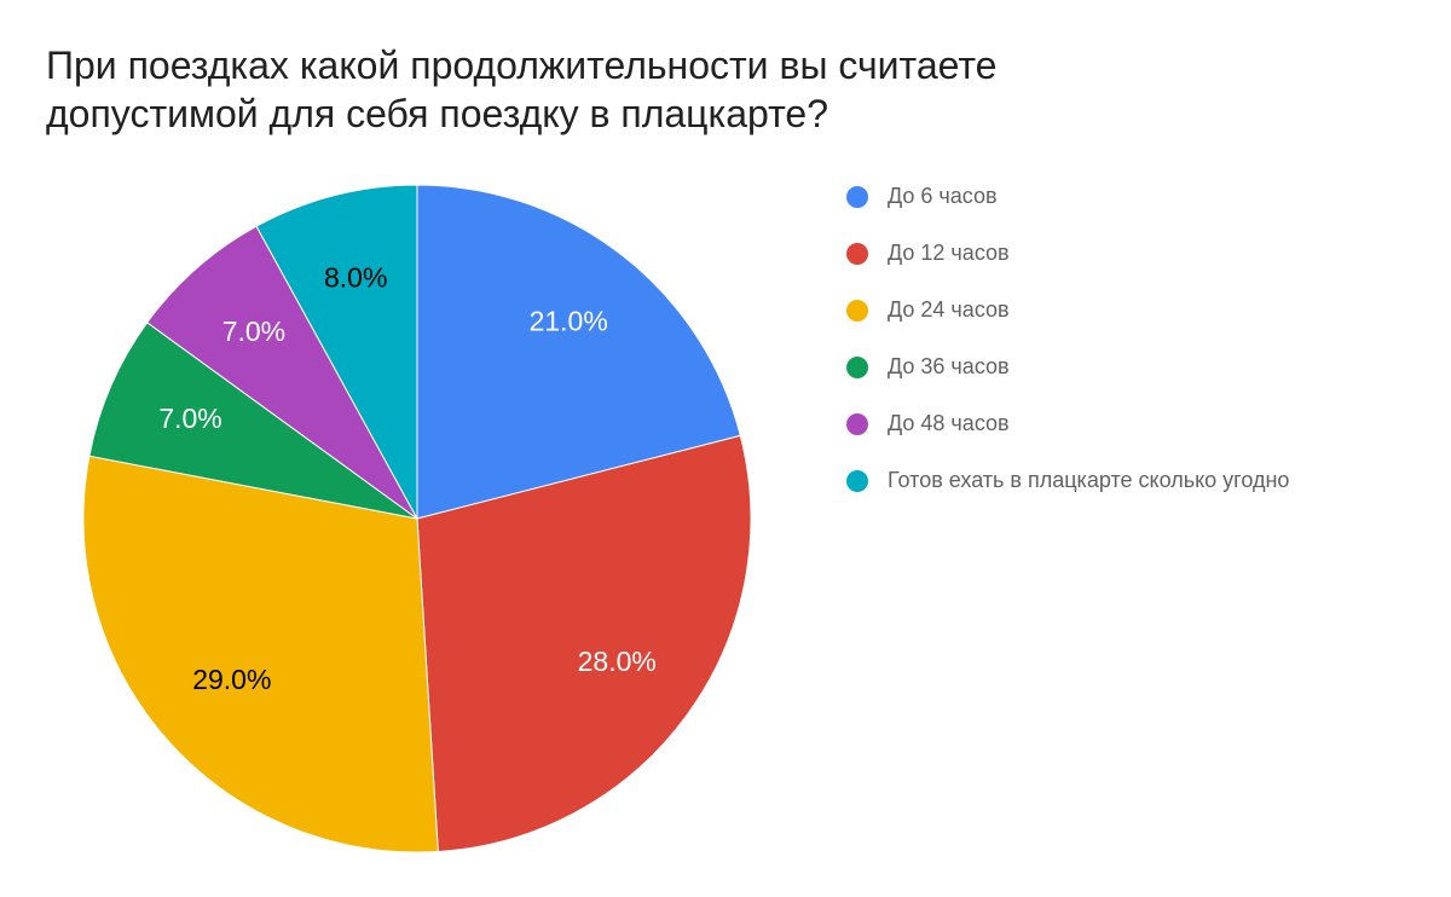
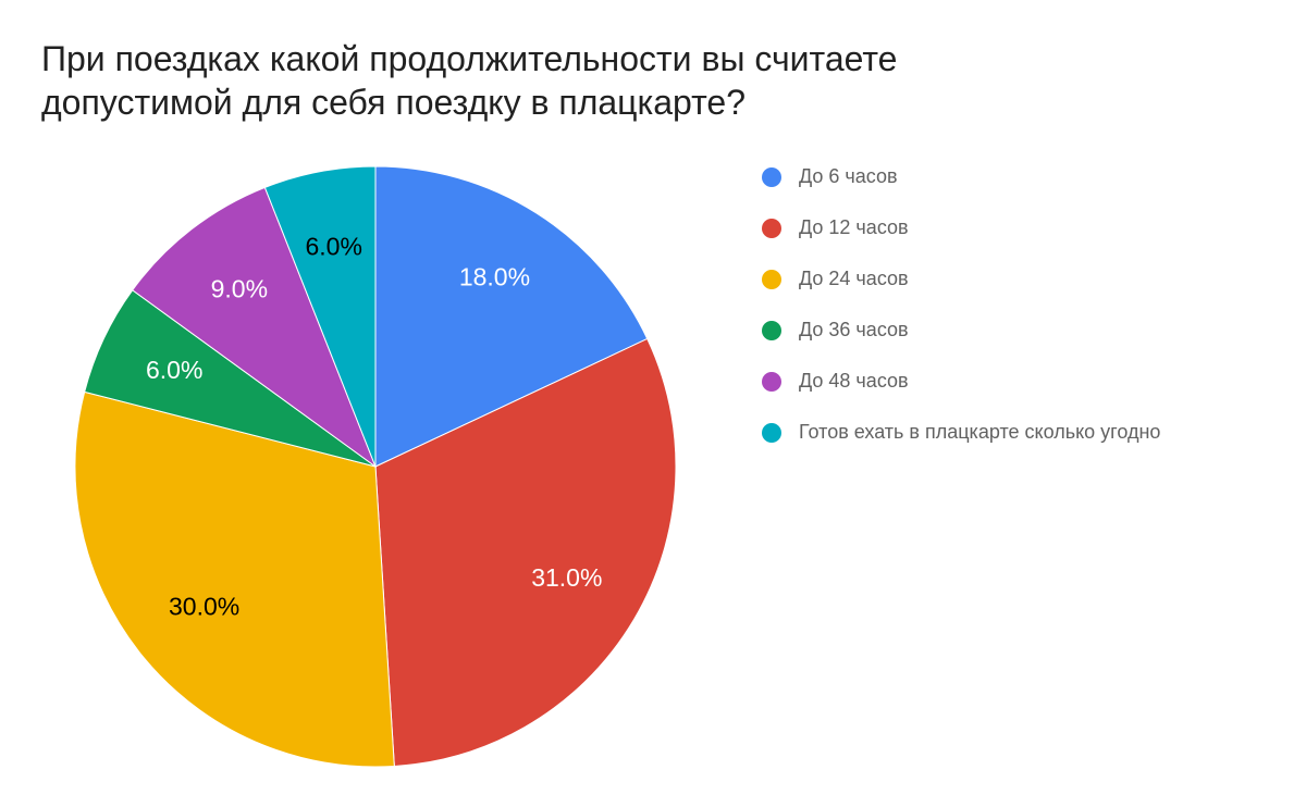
До 6 часов: 21.0% -> 18.0%
До 12 часов: 28.0% -> 31.0%
До 24 часов: 29.0% -> 30.0%
До 36 часов: 7.0% -> 6.0%
До 48 часов: 7.0% -> 9.0%
Готов ехать в плацкарте сколько угодно: 8.0% -> 6.0%
